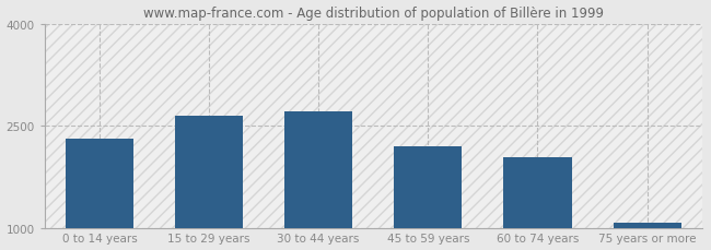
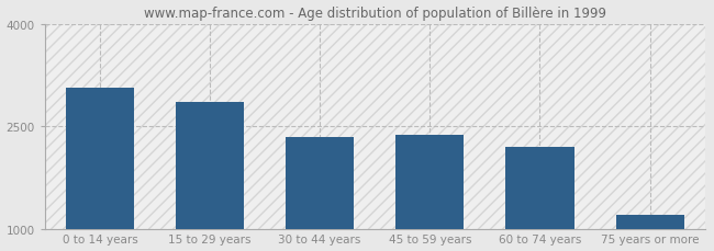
0 to 14 years: 2320 -> 3060
15 to 29 years: 2650 -> 2860
30 to 44 years: 2710 -> 2340
45 to 59 years: 2200 -> 2380
60 to 74 years: 2050 -> 2200
75 years or more: 1080 -> 1220
